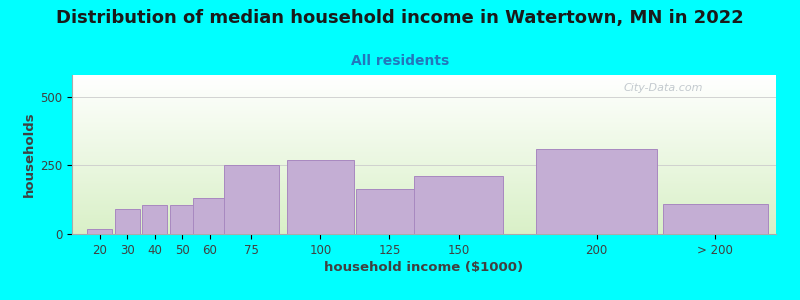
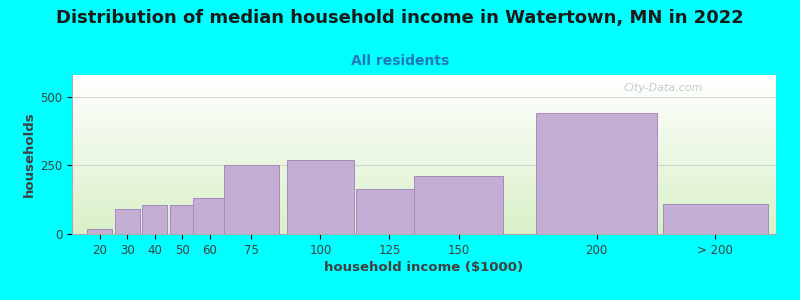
200: 310 -> 440
